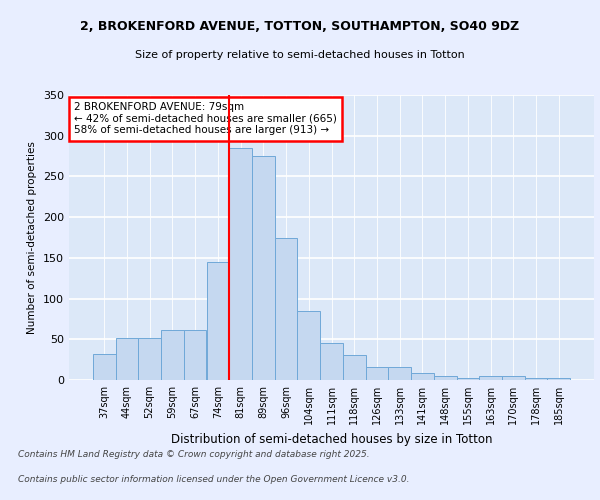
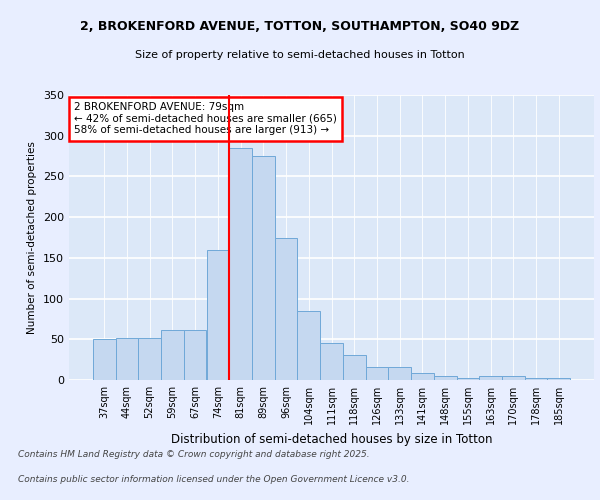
37sqm: 32 -> 50
74sqm: 145 -> 160
